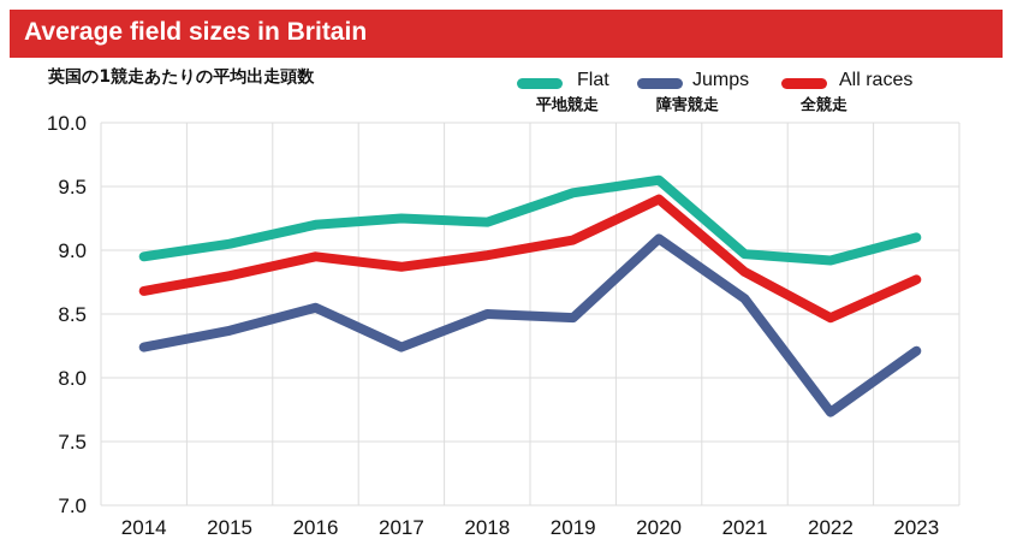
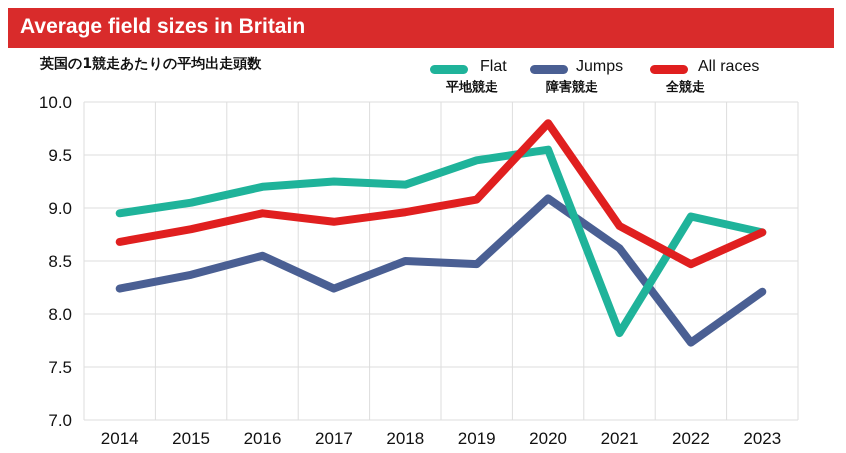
All races/2020: 9.40 -> 9.80
Flat/2021: 8.97 -> 7.82
Flat/2023: 9.10 -> 8.77
